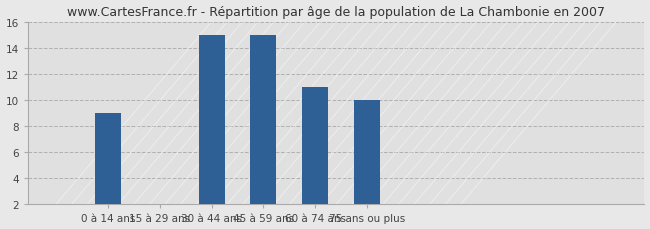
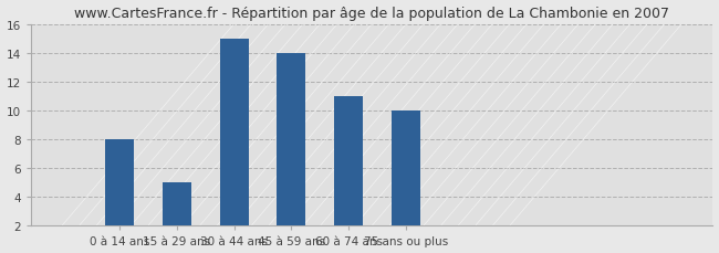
0 à 14 ans: 9 -> 8
15 à 29 ans: 2 -> 5
45 à 59 ans: 15 -> 14
